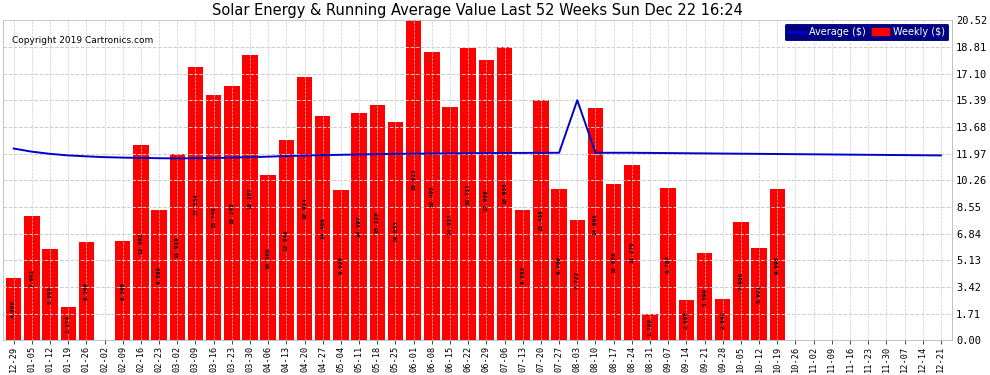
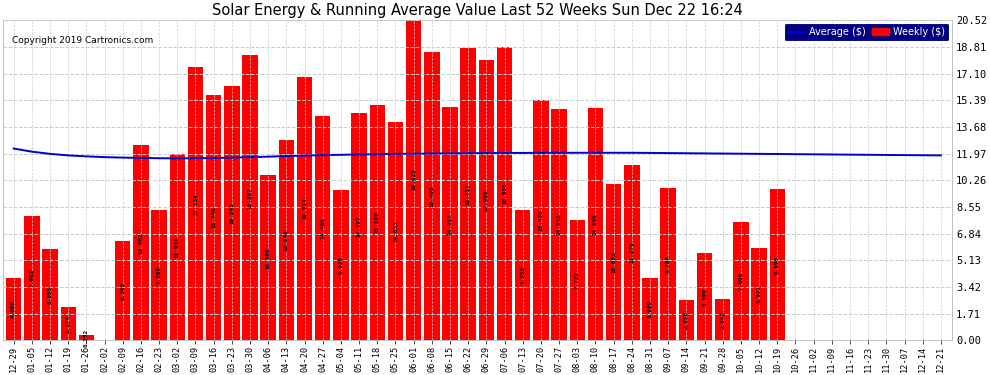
Weekly ($)/01-26: 6.3 -> 0.3
Weekly ($)/07-27: 9.7 -> 14.9
Average ($)/08-03: 15.4 -> 12.0
Weekly ($)/08-31: 1.7 -> 4.0
